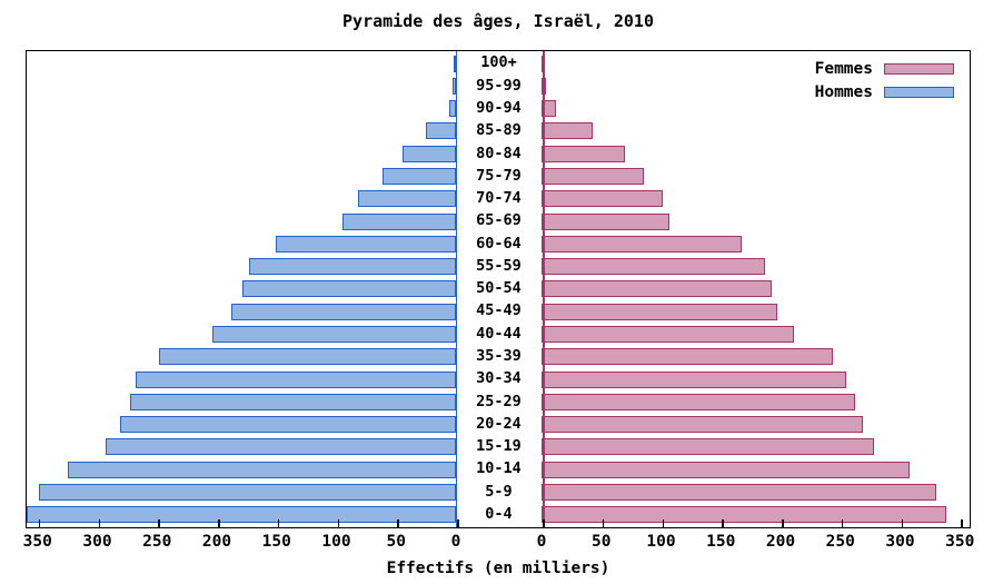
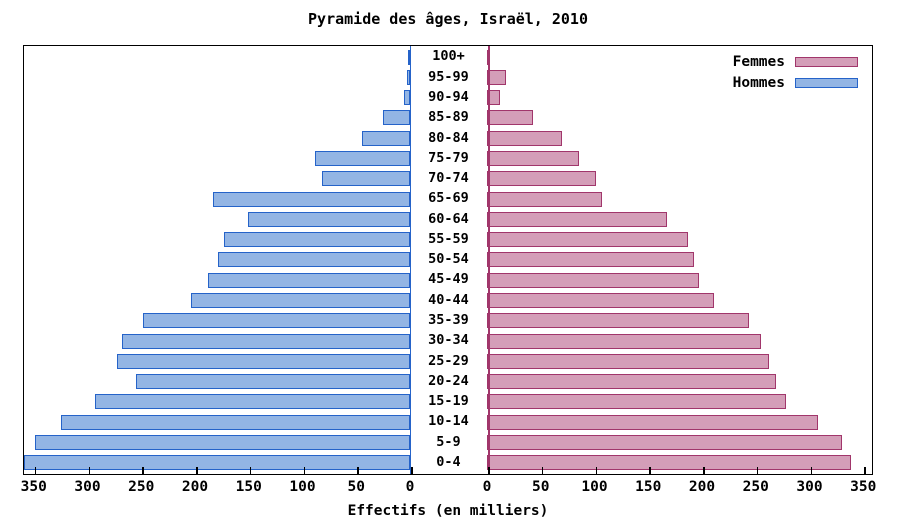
Femmes/95-99: 5 -> 19
Hommes/75-79: 62 -> 89
Hommes/65-69: 96 -> 184
Hommes/20-24: 282 -> 256
